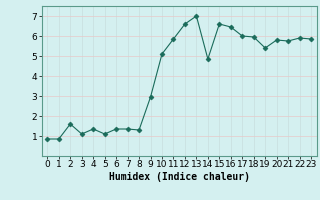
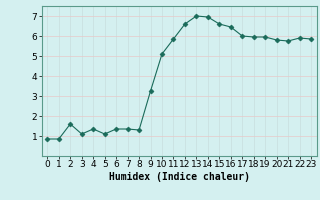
9: 2.95 -> 3.25
14: 4.85 -> 6.95
19: 5.40 -> 5.95
